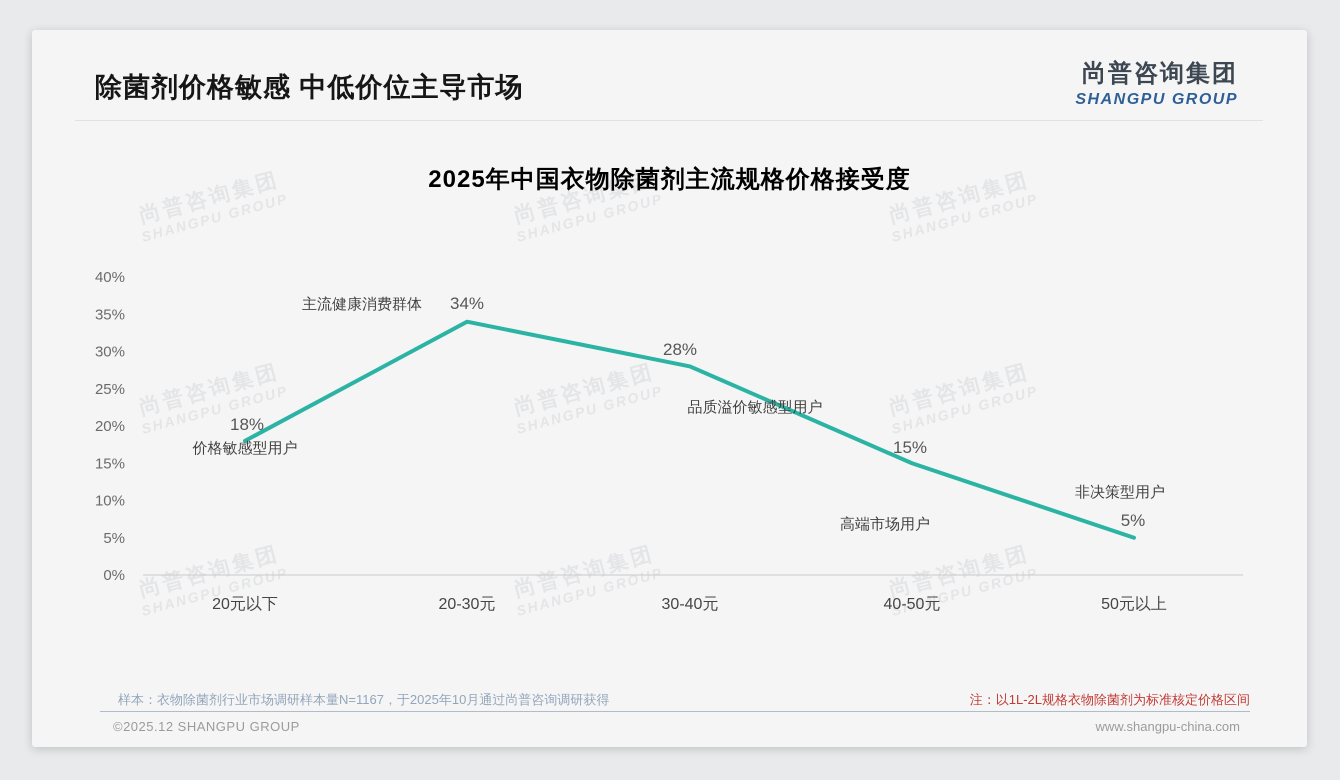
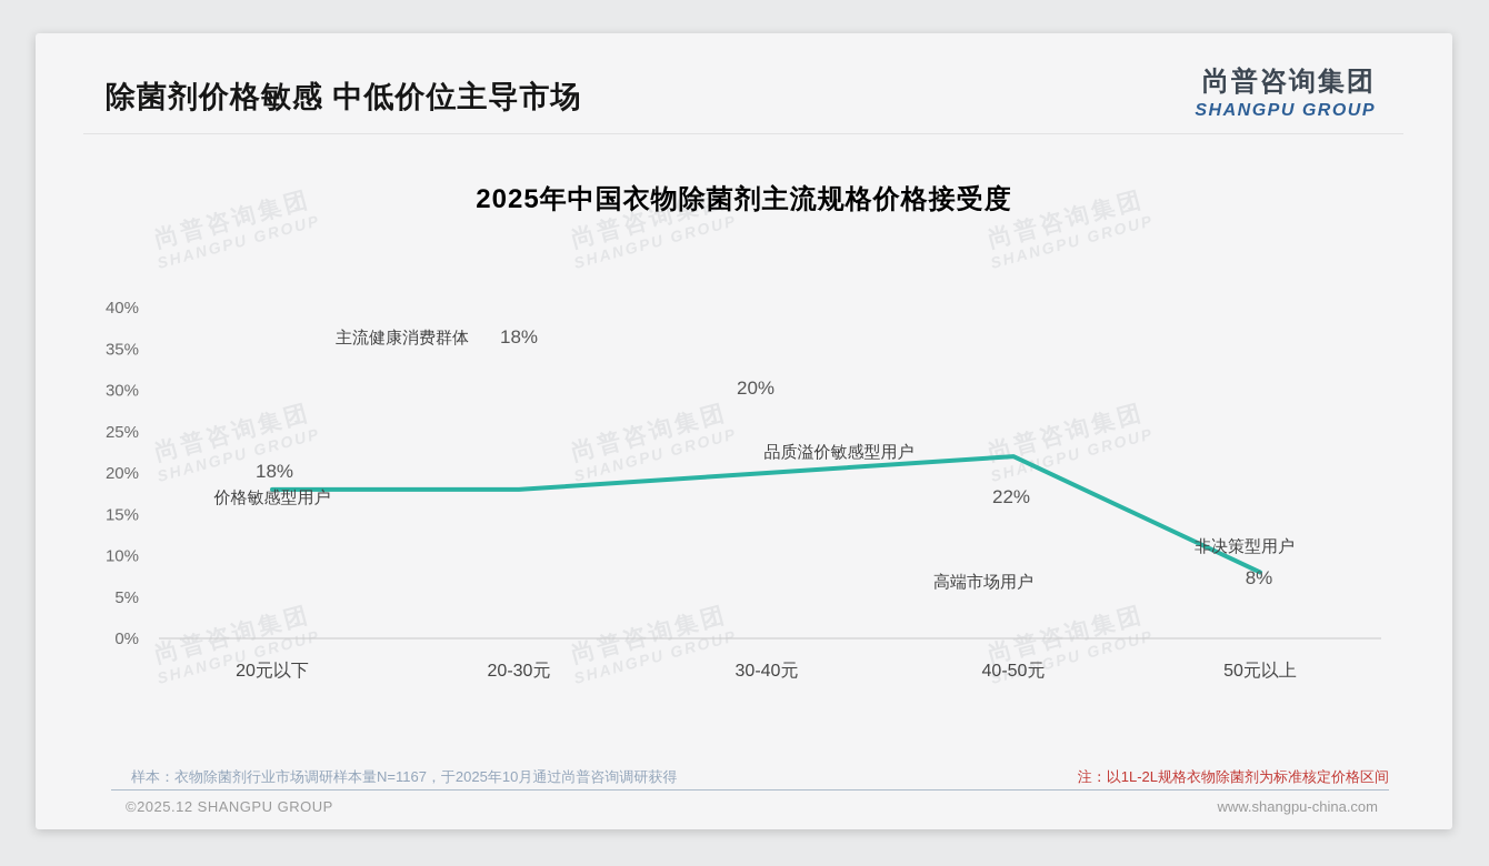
20-30元: 34% -> 18%
30-40元: 28% -> 20%
40-50元: 15% -> 22%
50元以上: 5% -> 8%
